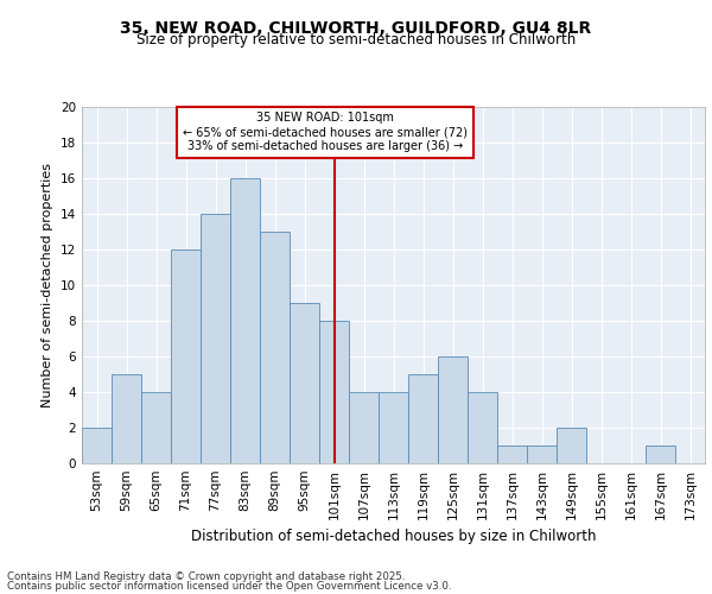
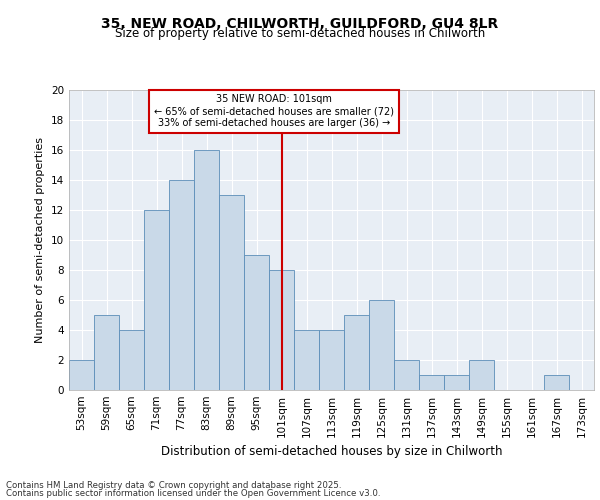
131sqm: 4 -> 2
